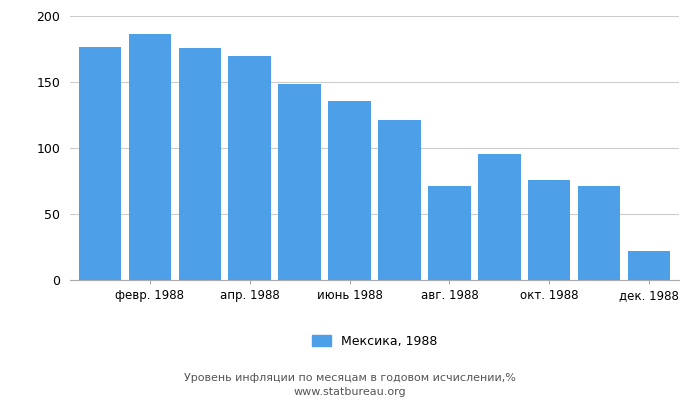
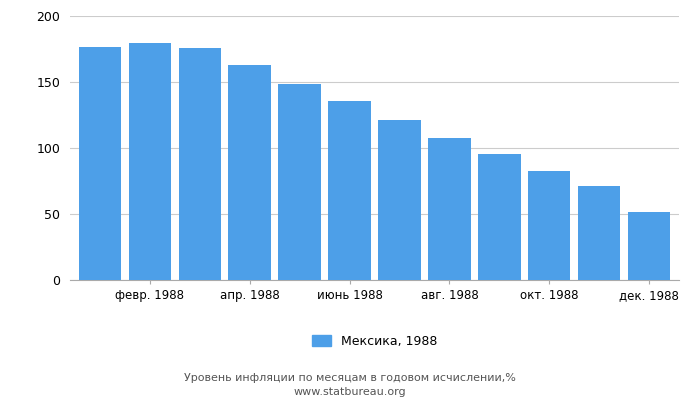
февр. 1988: 186 -> 180
апр. 1988: 170 -> 163
авг. 1988: 71 -> 108
окт. 1988: 76 -> 82
дек. 1988: 22 -> 52
